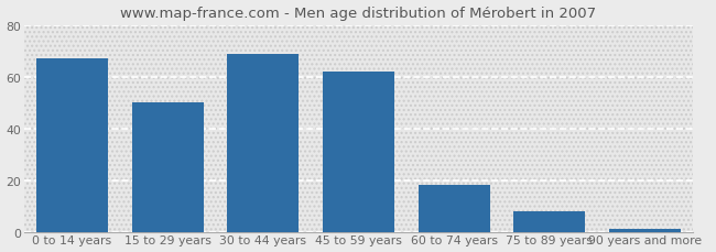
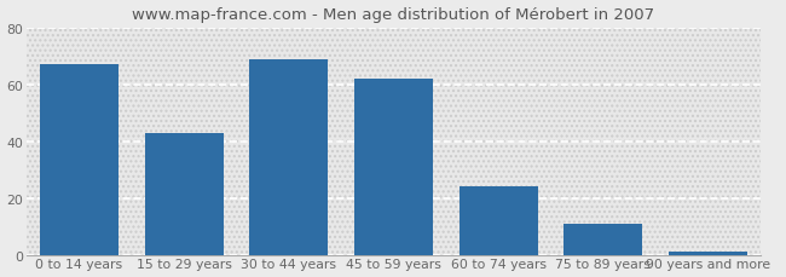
15 to 29 years: 50 -> 43
60 to 74 years: 18 -> 24
75 to 89 years: 8 -> 11
